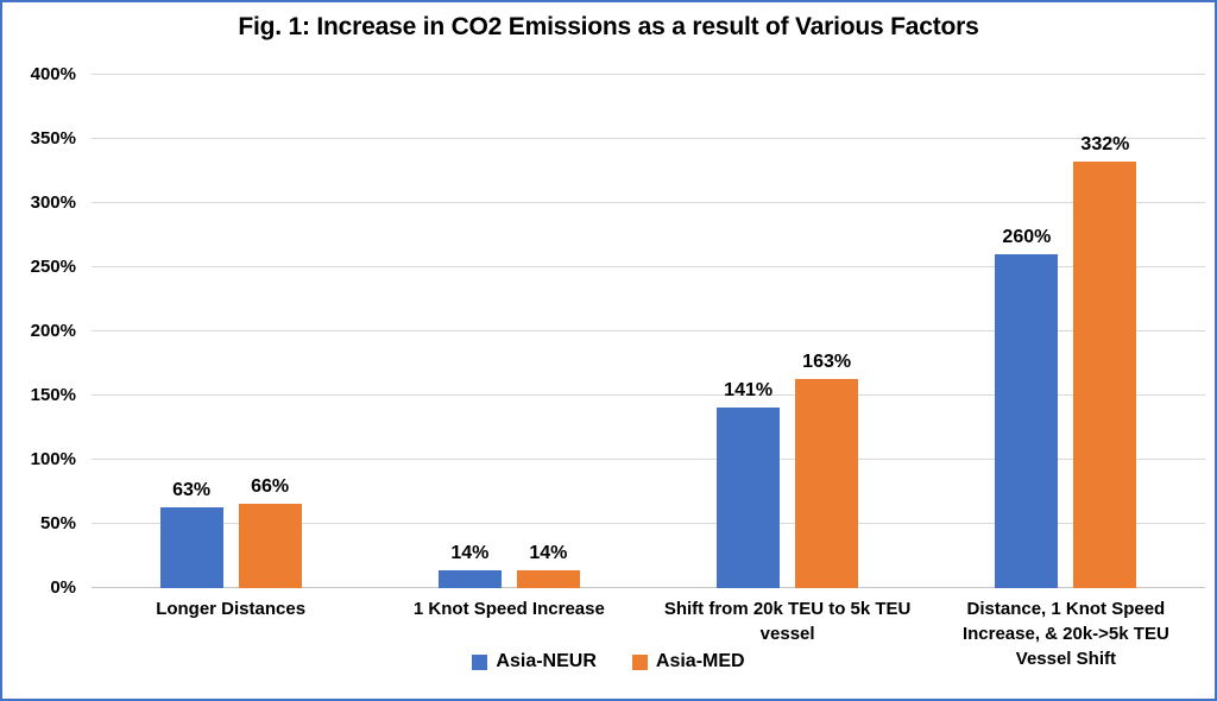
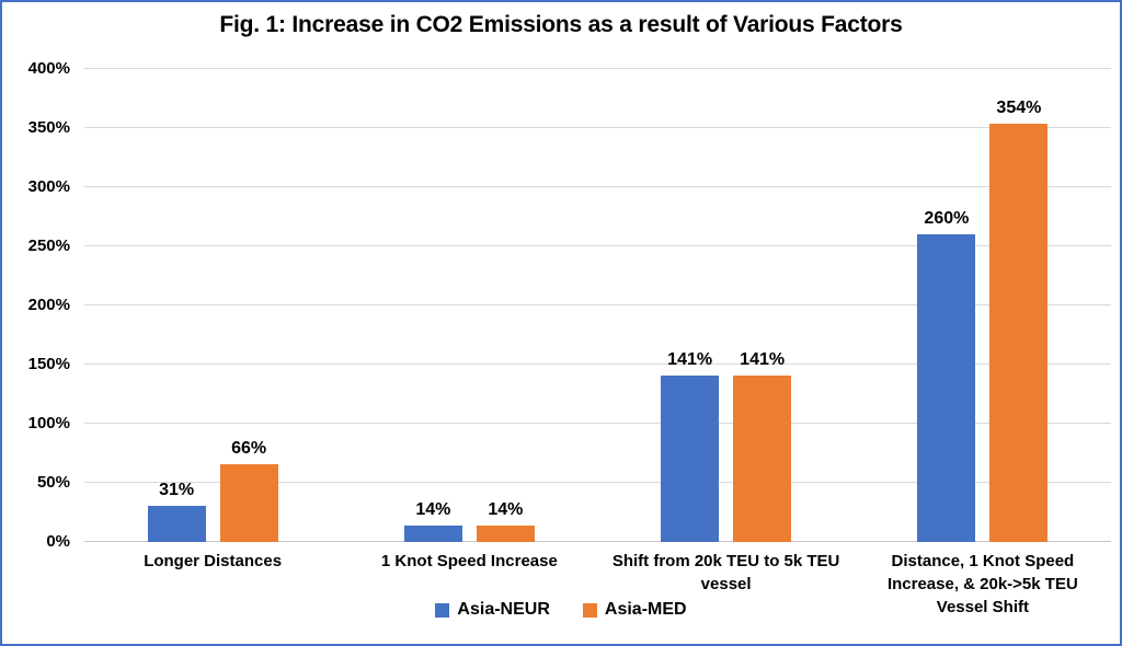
Asia-NEUR/Longer Distances: 63% -> 31%
Asia-MED/Shift from 20k TEU to 5k TEU vessel: 163% -> 141%
Asia-MED/Distance, 1 Knot Speed Increase, & 20k->5k TEU Vessel Shift: 332% -> 354%
